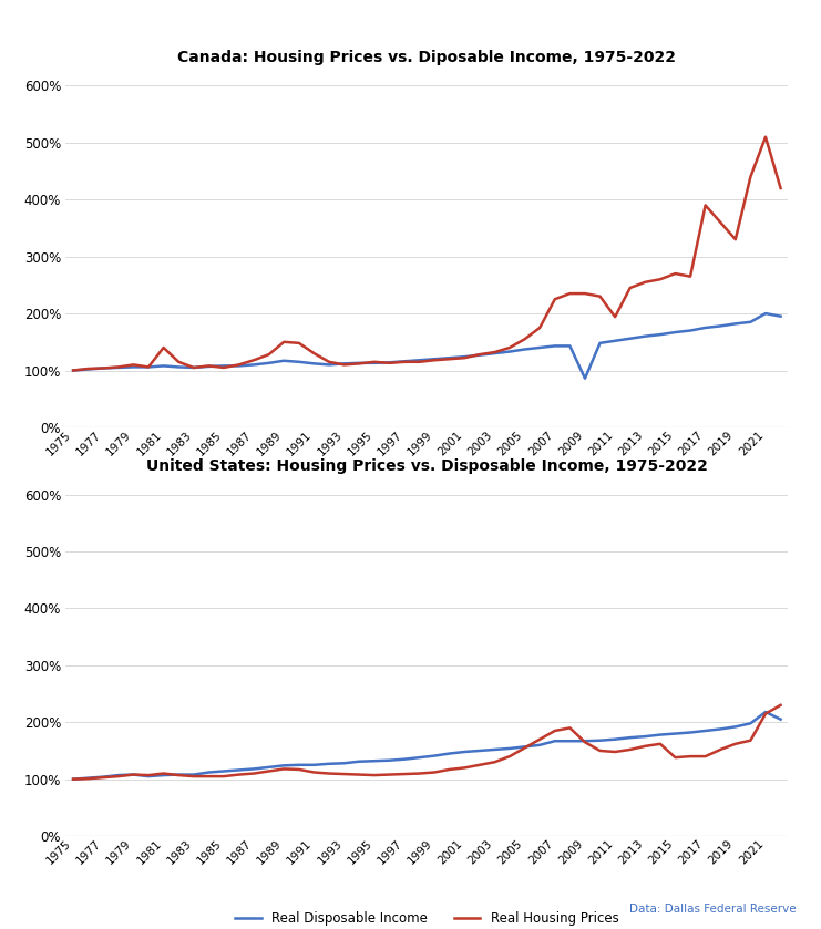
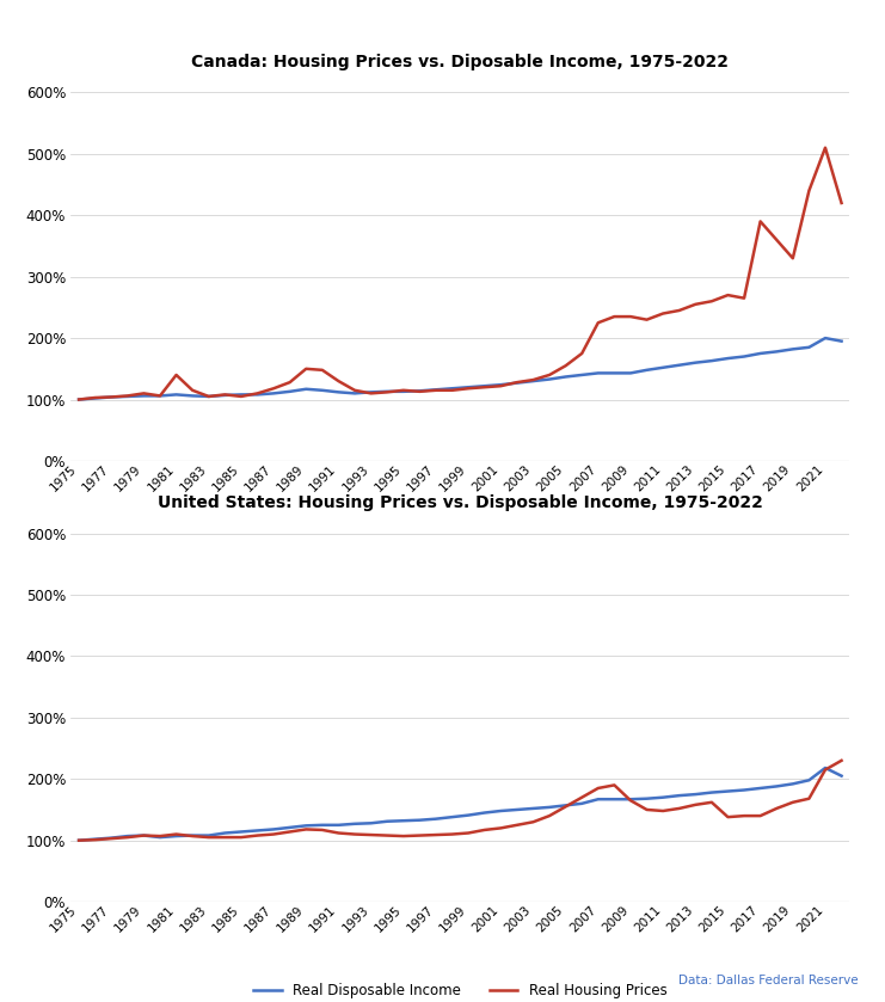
Canada: Housing Prices vs. Diposable Income, 1975-2022/Real Disposable Income/2009: 86% -> 143%
Canada: Housing Prices vs. Diposable Income, 1975-2022/Real Housing Prices/2011: 194% -> 240%
